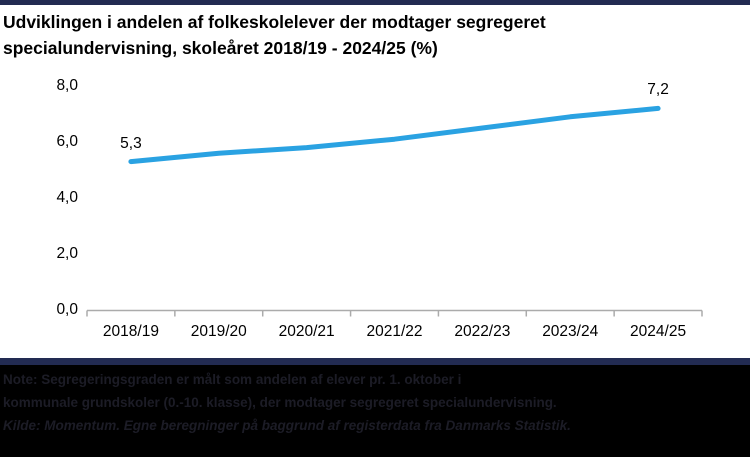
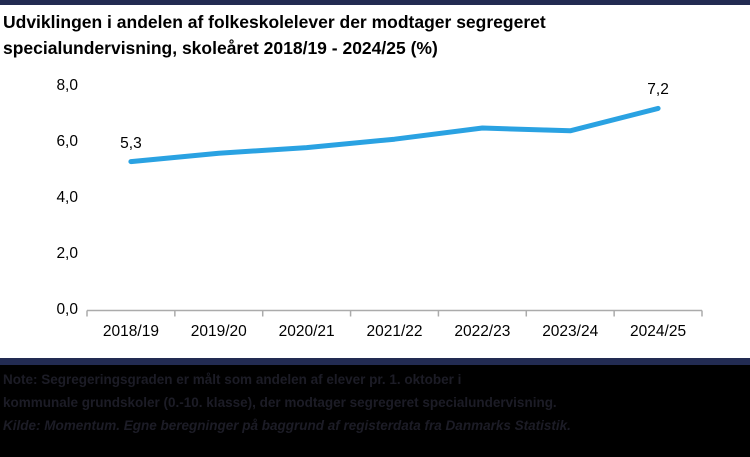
2023/24: 6,9 -> 6,4
